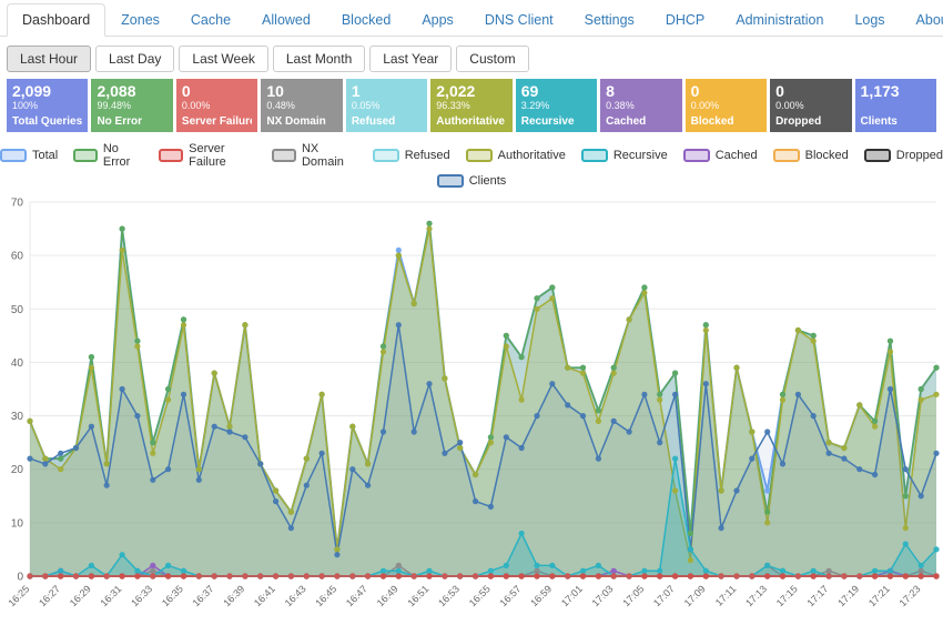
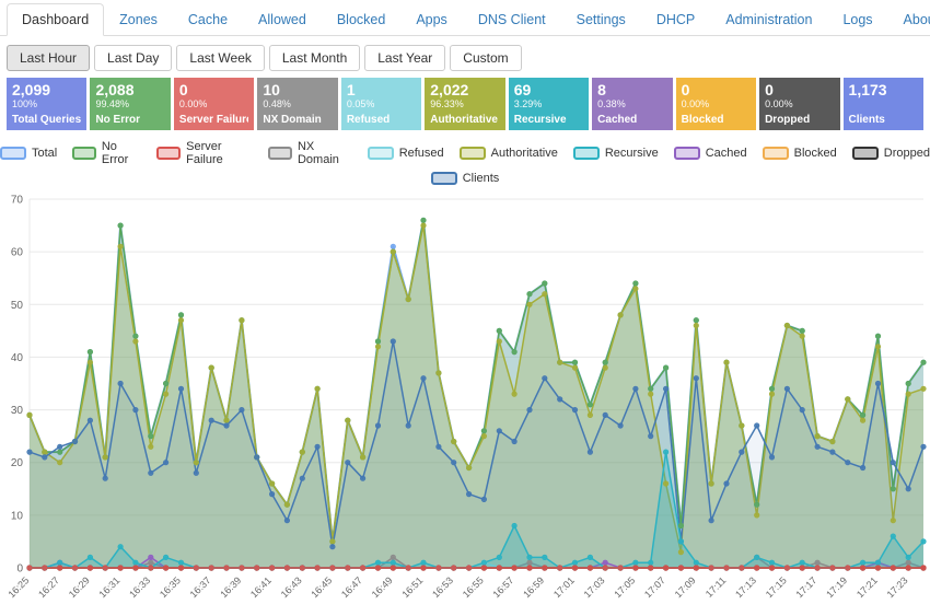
Clients/16:39: 26 -> 30
Clients/16:49: 47 -> 43
Clients/16:53: 25 -> 20
Total/17:13: 16 -> 12
